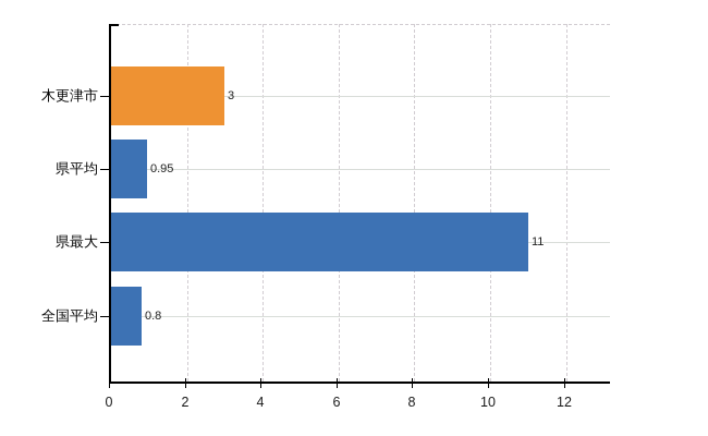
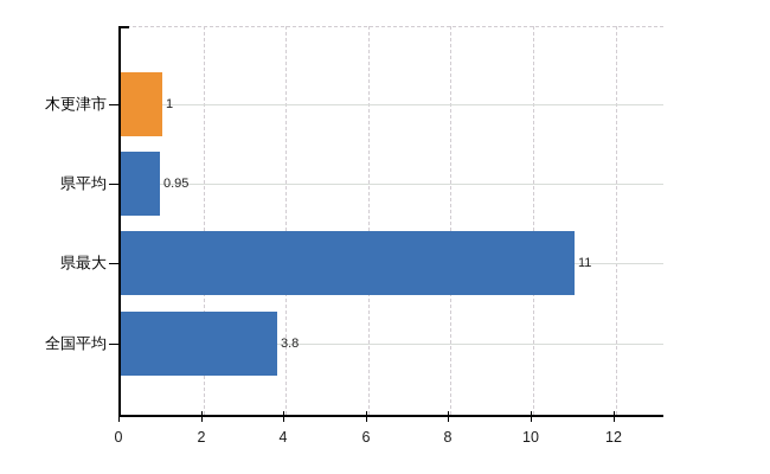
木更津市: 3 -> 1
全国平均: 0.8 -> 3.8
